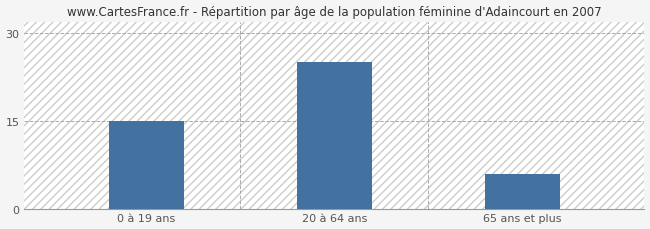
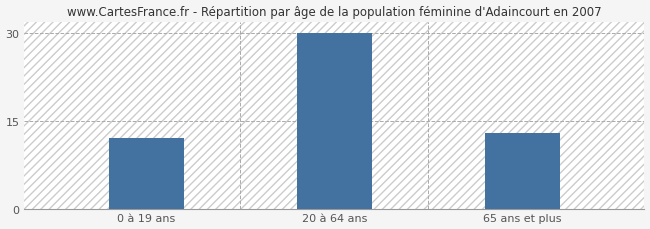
0 à 19 ans: 15 -> 12
20 à 64 ans: 25 -> 30
65 ans et plus: 6 -> 13
